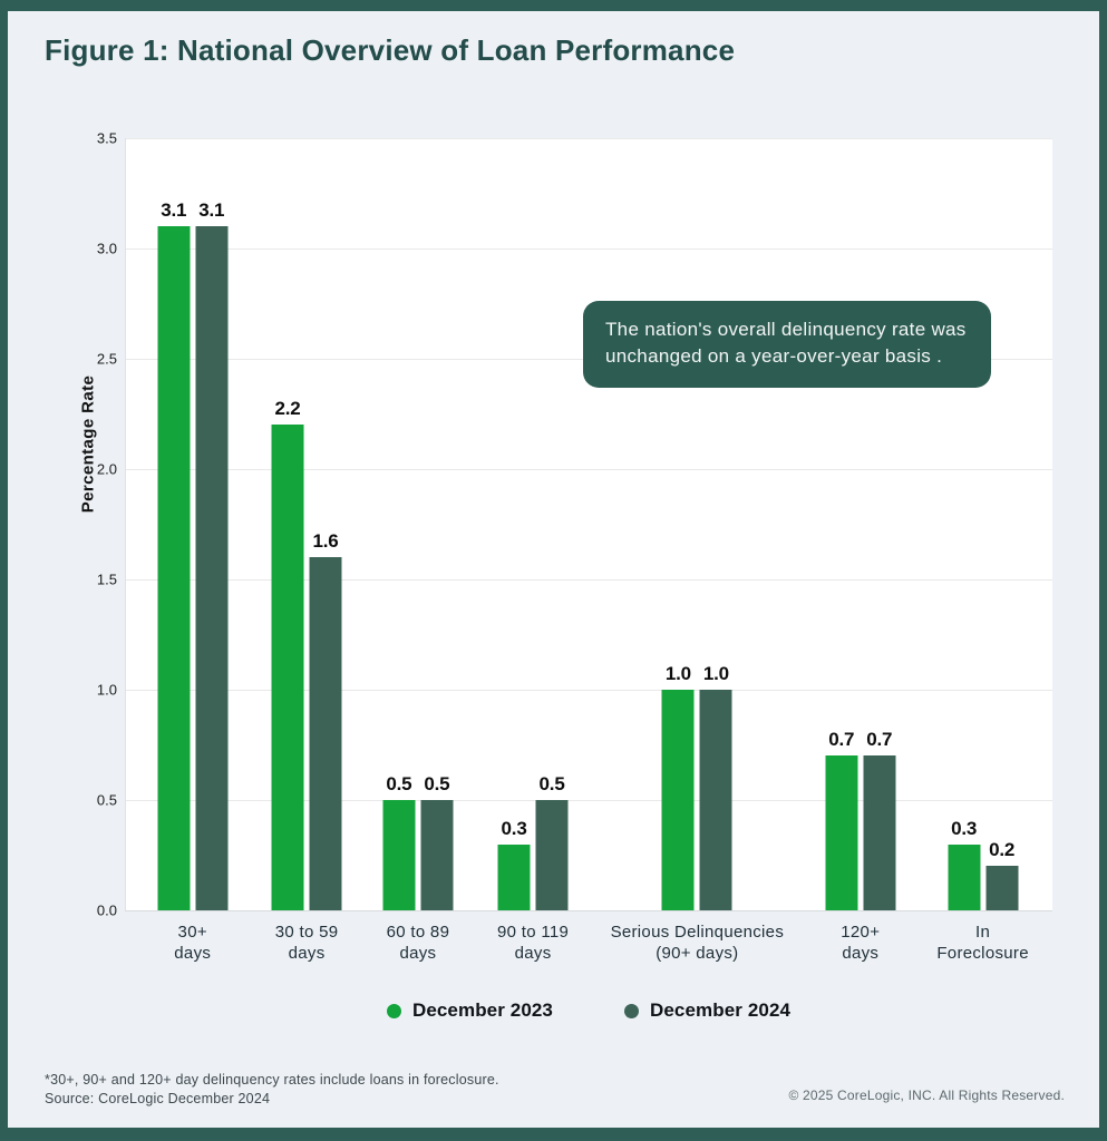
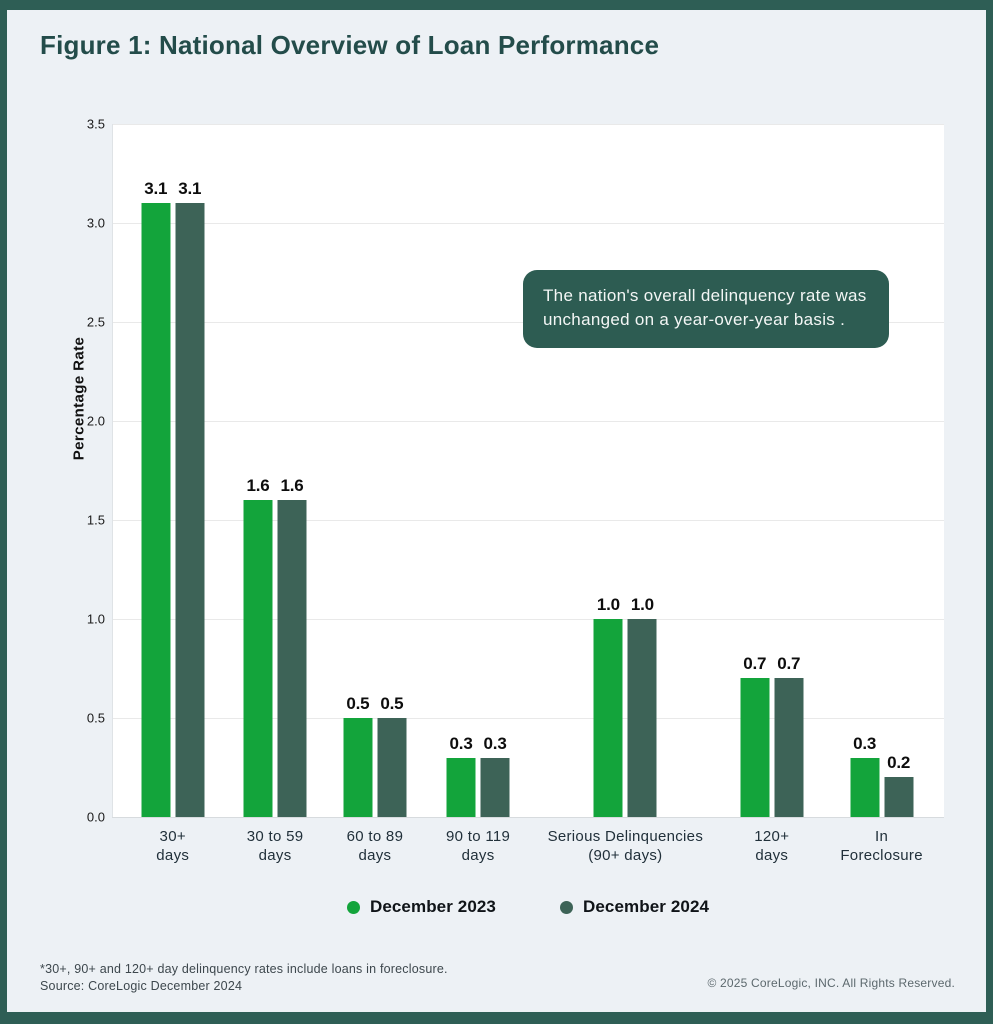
December 2023/30 to 59 days: 2.2 -> 1.6
December 2024/90 to 119 days: 0.5 -> 0.3
